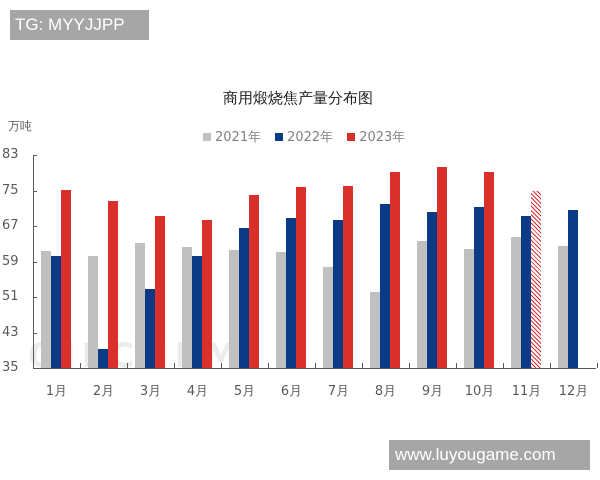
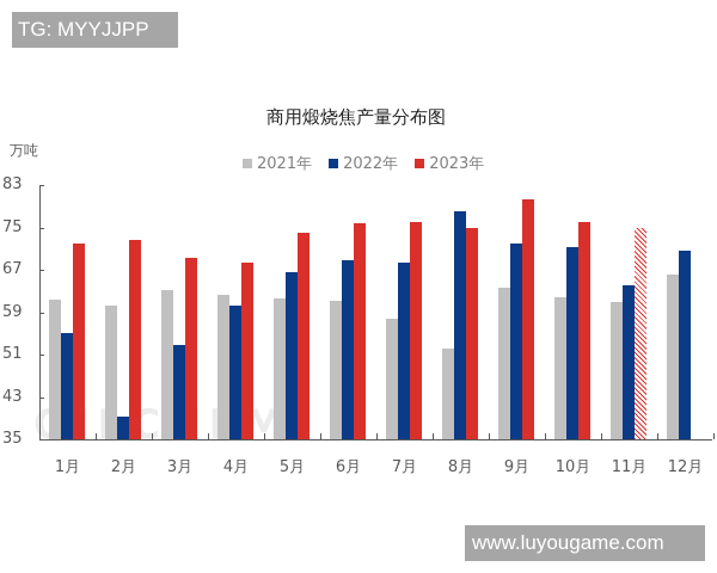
2022年/1月: 60 -> 55
2023年/1月: 75 -> 72
2022年/8月: 72 -> 78
2023年/8月: 79 -> 75
2022年/9月: 70 -> 72
2023年/10月: 79 -> 76
2021年/11月: 65 -> 61
2022年/11月: 69 -> 64
2021年/12月: 62 -> 66
